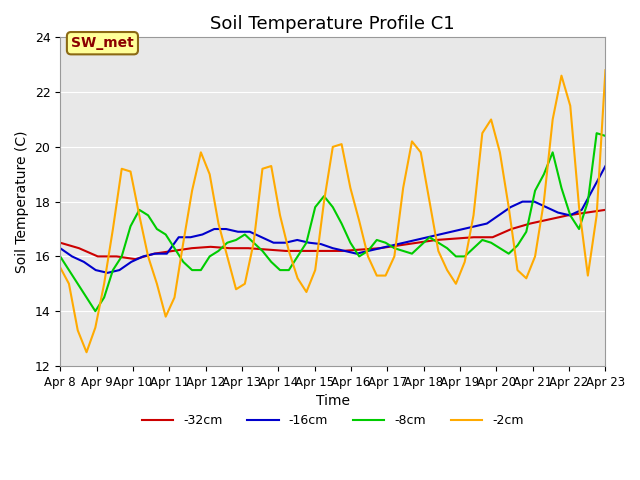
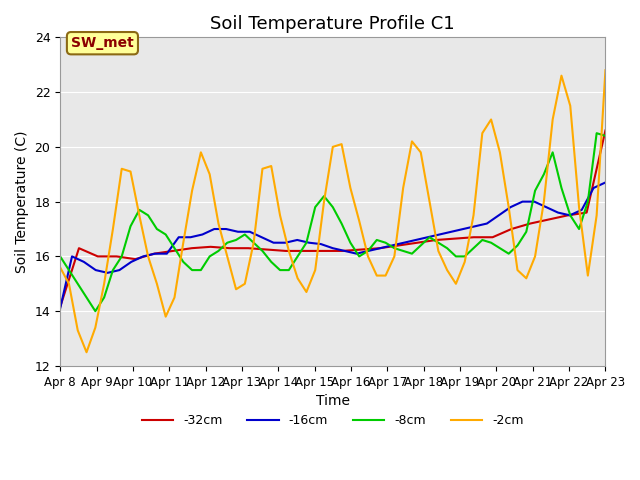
-32cm/Apr 8: 16.50 -> 14.15
-16cm/Apr 8: 16.30 -> 14.10
-32cm/Apr 23: 17.70 -> 20.60
-16cm/Apr 23: 19.30 -> 18.70
